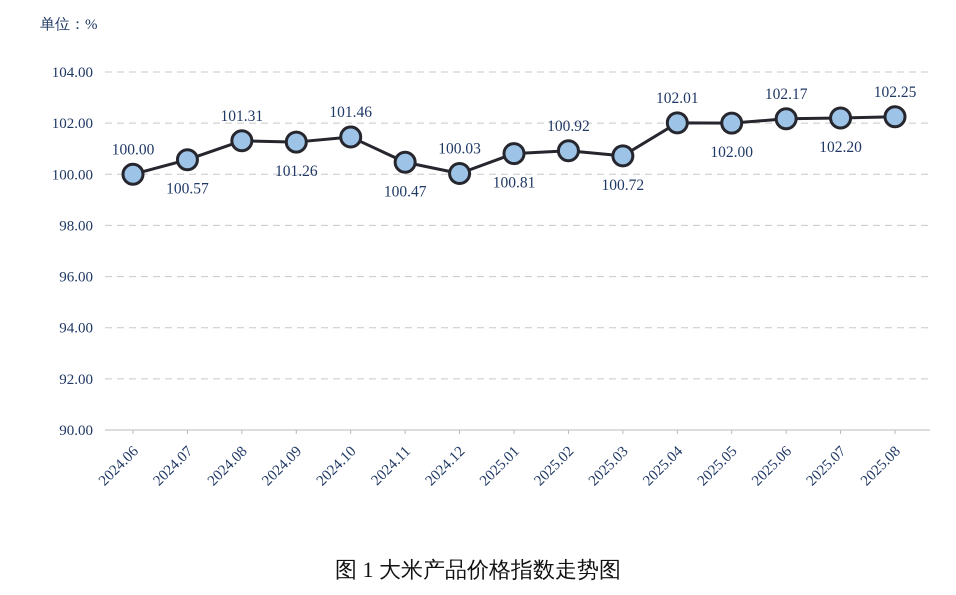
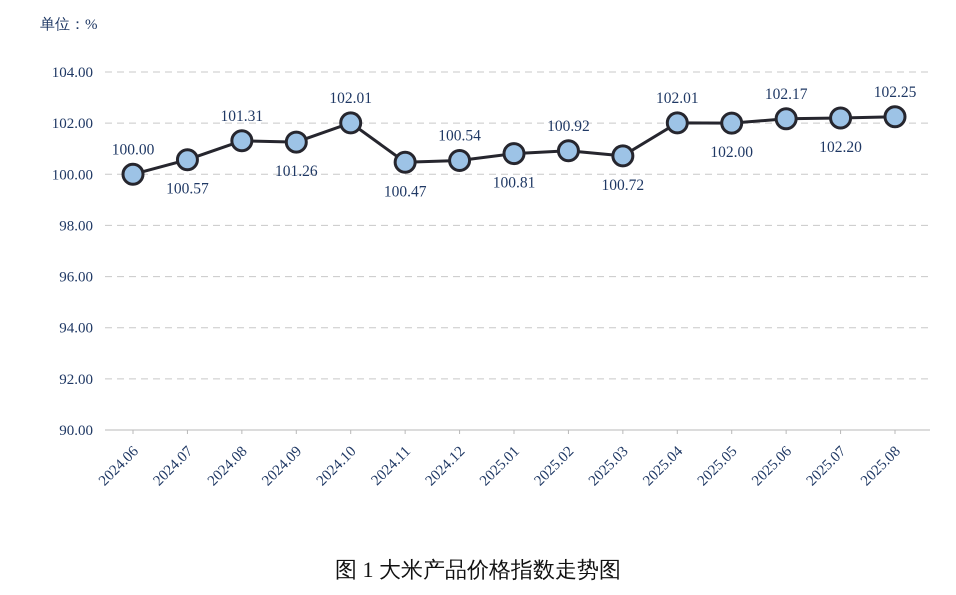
2024.10: 101.46 -> 102.01
2024.12: 100.03 -> 100.54
